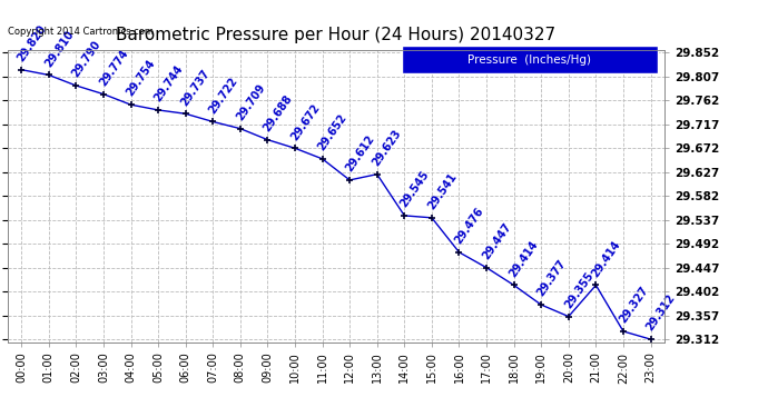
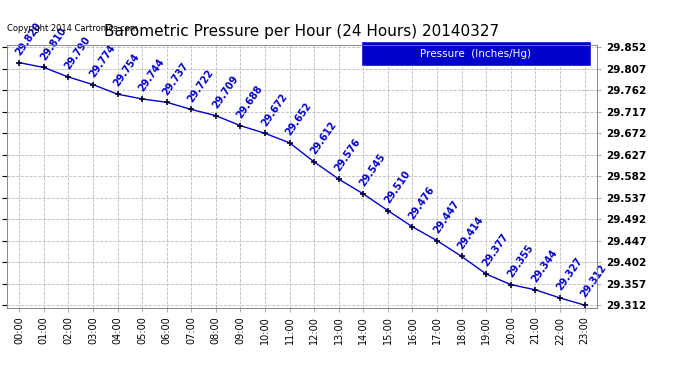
13:00: 29.623 -> 29.576
15:00: 29.541 -> 29.510
21:00: 29.414 -> 29.344
